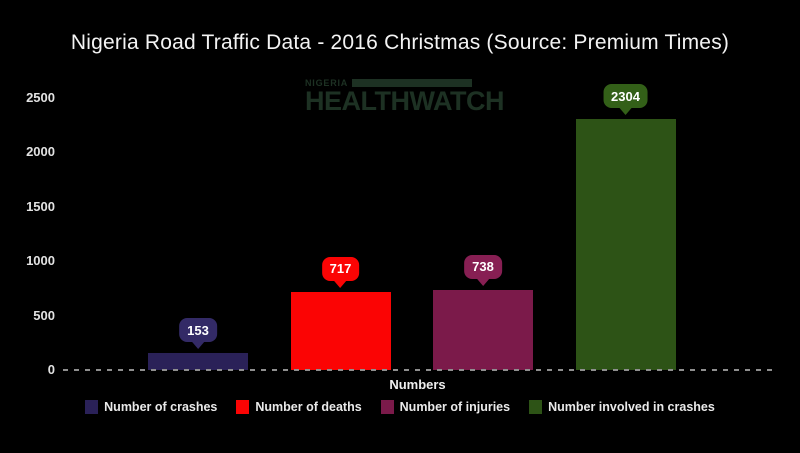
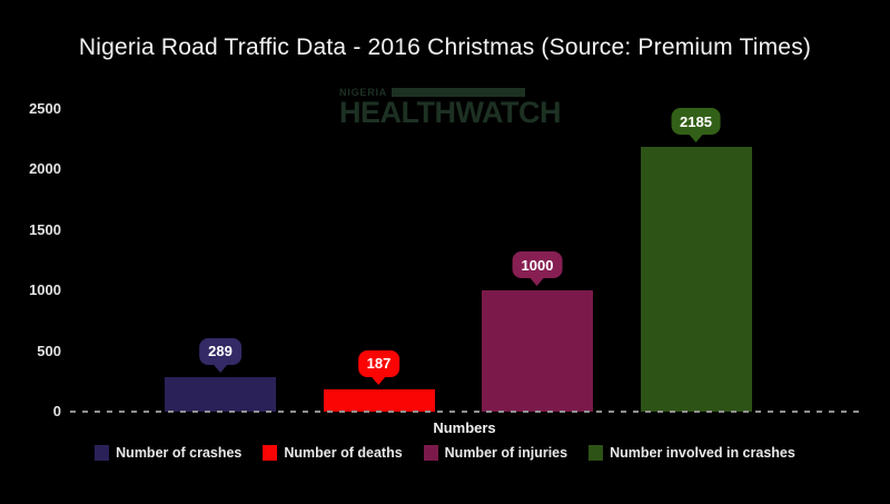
Number of crashes: 153 -> 289
Number of deaths: 717 -> 187
Number of injuries: 738 -> 1000
Number involved in crashes: 2304 -> 2185
